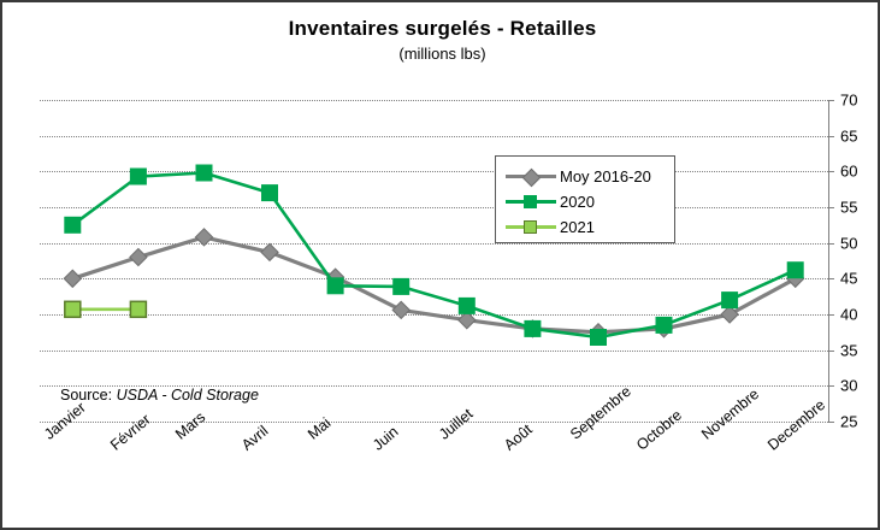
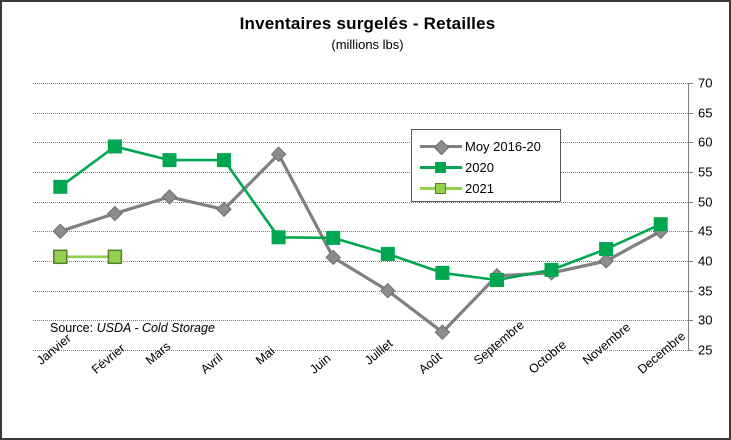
2020/Mars: 60 -> 57
Moy 2016-20/Mai: 45 -> 58
Moy 2016-20/Juillet: 39 -> 35
Moy 2016-20/Août: 38 -> 28
